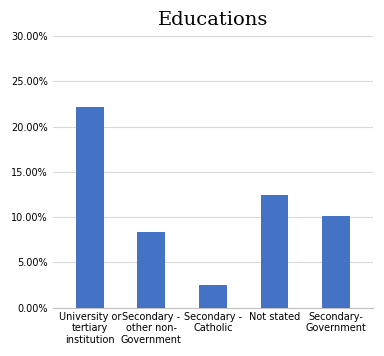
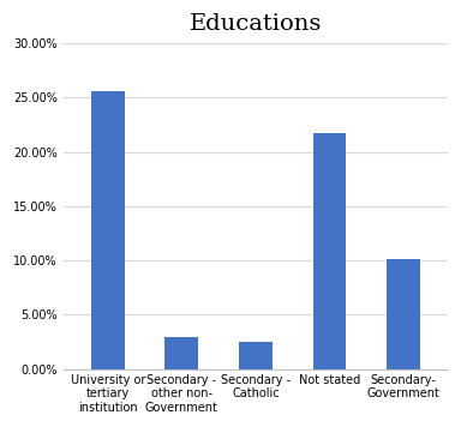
University or tertiary institution: 22.2% -> 25.6%
Secondary - other non- Government: 8.4% -> 2.9%
Not stated: 12.4% -> 21.7%
